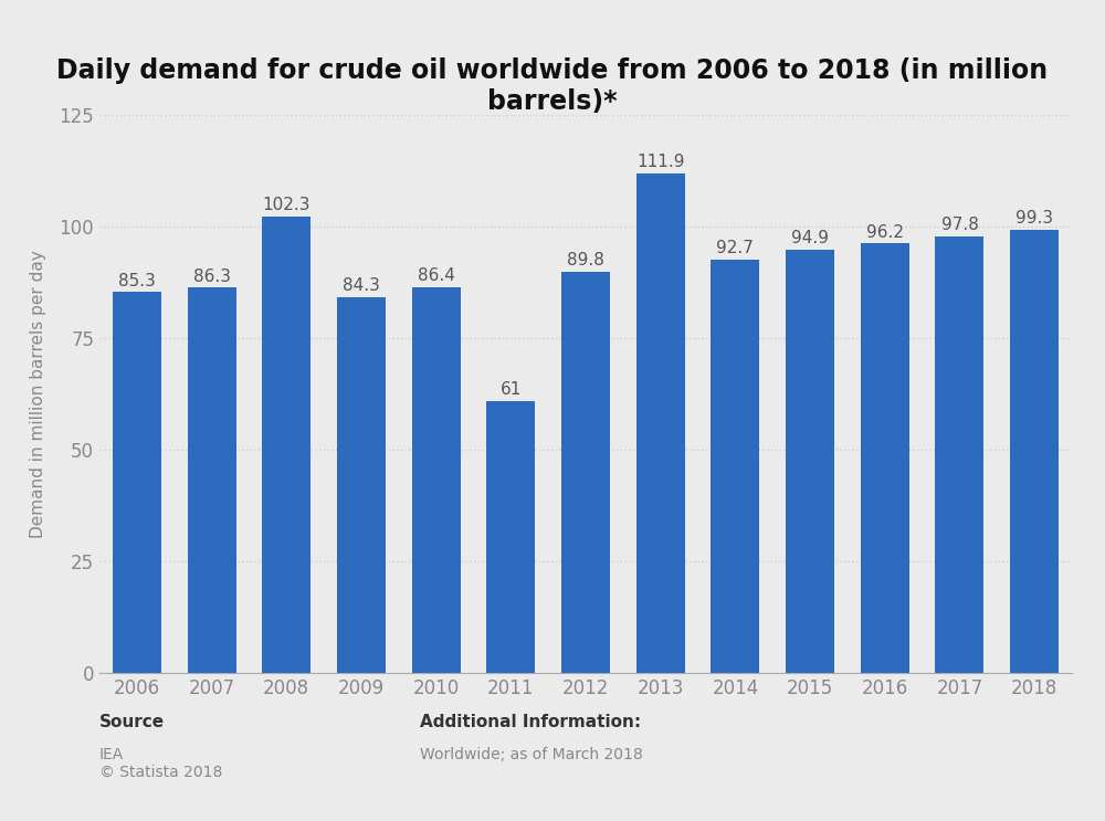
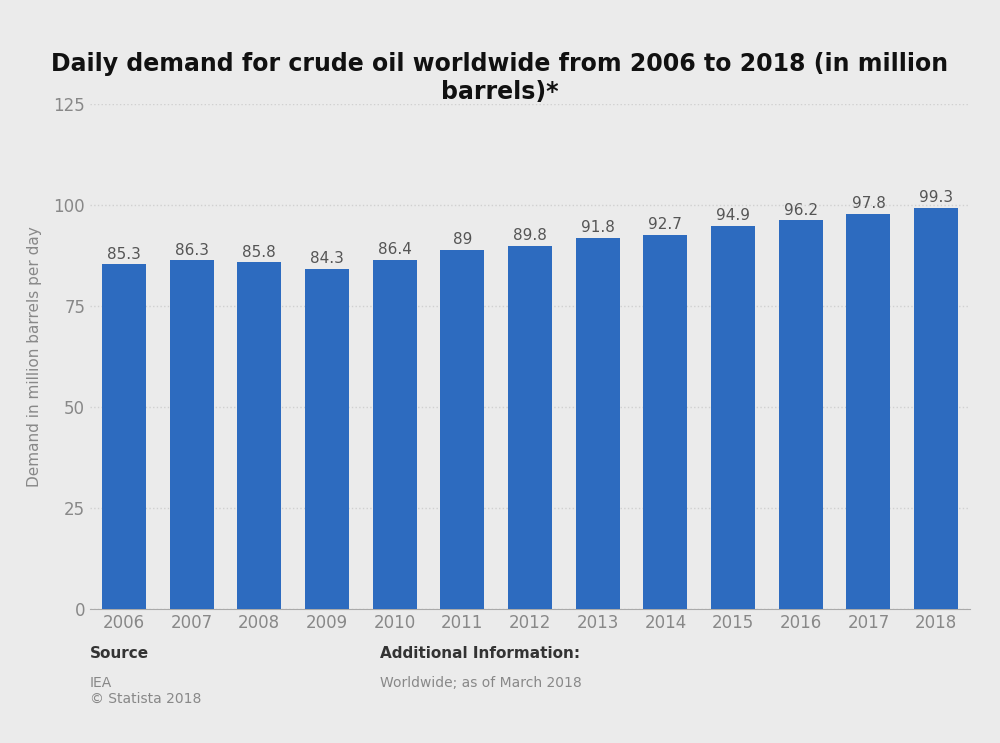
2008: 102.3 -> 85.8
2011: 61 -> 89
2013: 111.9 -> 91.8
